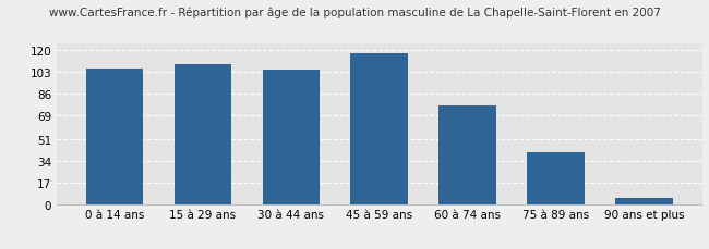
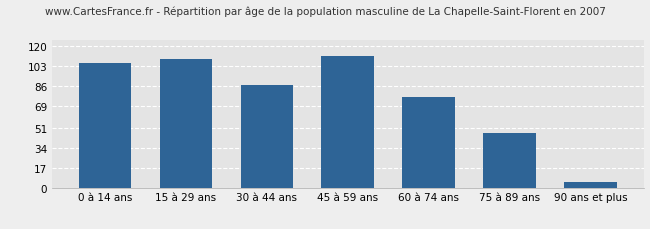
30 à 44 ans: 105 -> 87
45 à 59 ans: 118 -> 112
75 à 89 ans: 40 -> 46
